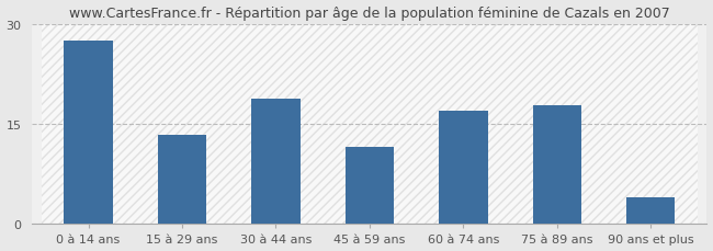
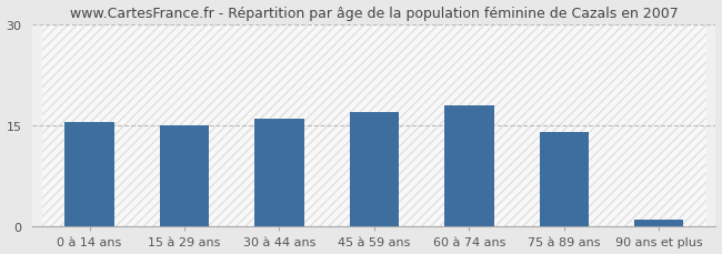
0 à 14 ans: 27.4 -> 15.5
15 à 29 ans: 13.4 -> 15.0
30 à 44 ans: 18.8 -> 16.0
45 à 59 ans: 11.6 -> 17.0
60 à 74 ans: 17.0 -> 18.0
75 à 89 ans: 17.8 -> 14.0
90 ans et plus: 4.0 -> 1.0
